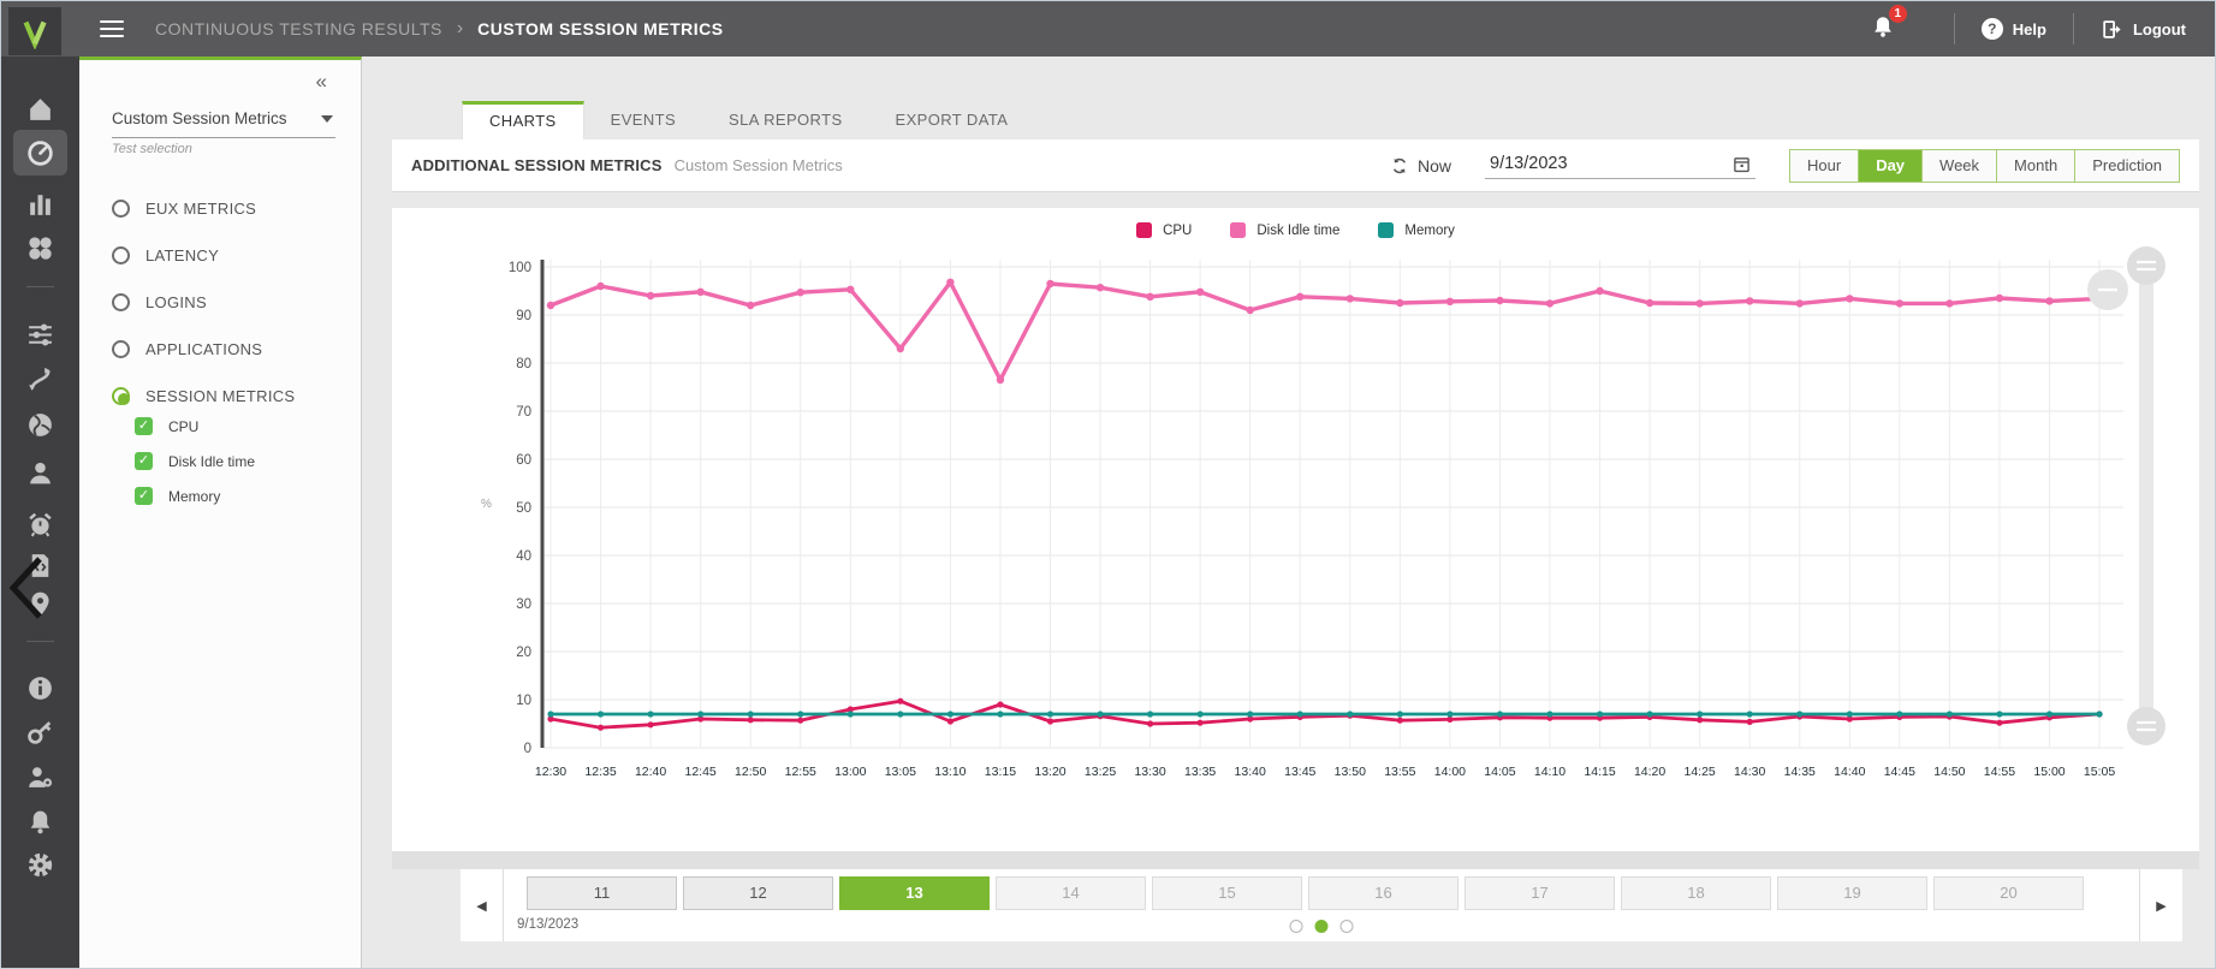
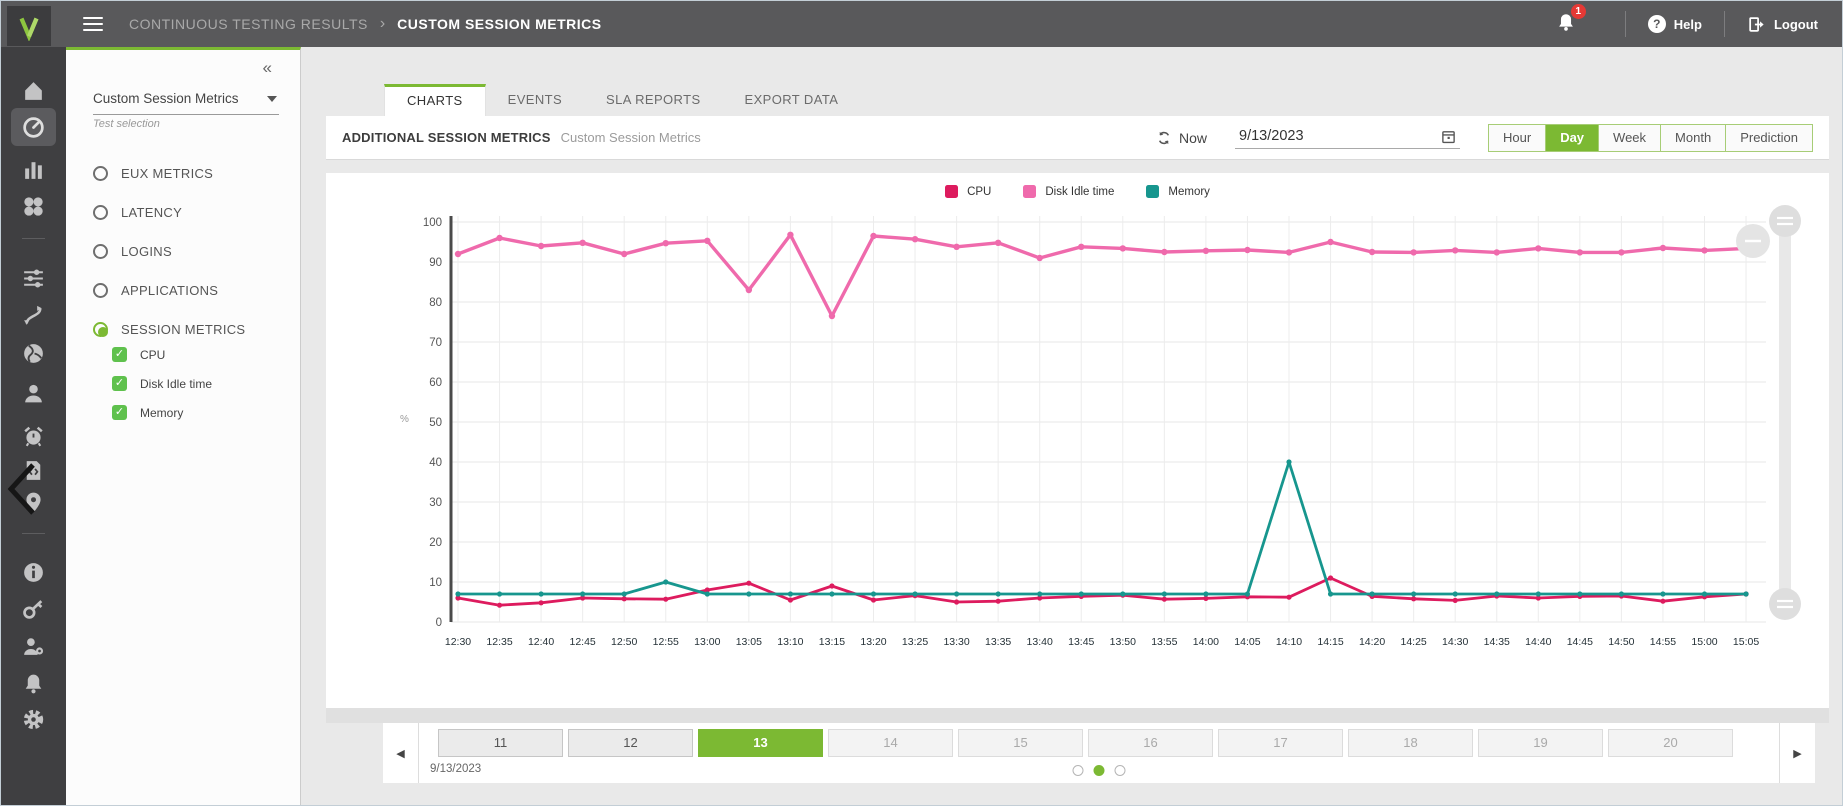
Memory/12:55: 7 -> 10
Memory/14:10: 7 -> 40
CPU/14:15: 6 -> 11
